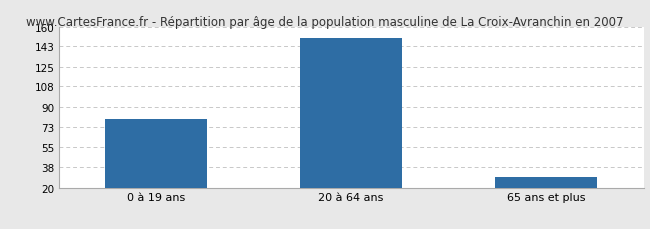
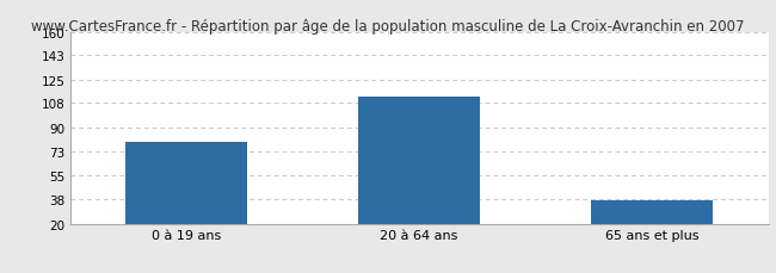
20 à 64 ans: 150 -> 113
65 ans et plus: 29 -> 37
